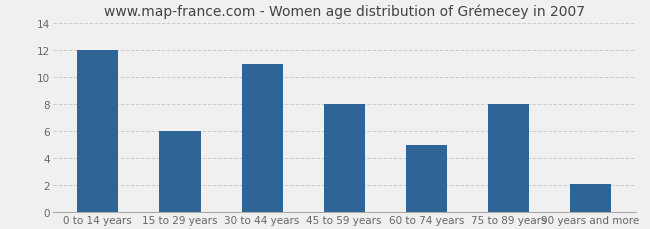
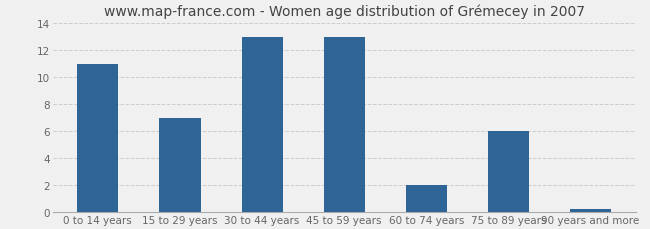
0 to 14 years: 12.0 -> 11.0
15 to 29 years: 6.0 -> 7.0
30 to 44 years: 11.0 -> 13.0
45 to 59 years: 8.0 -> 13.0
60 to 74 years: 5.0 -> 2.0
75 to 89 years: 8.0 -> 6.0
90 years and more: 2.1 -> 0.2
